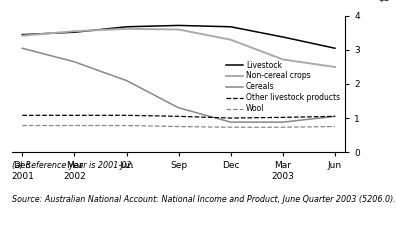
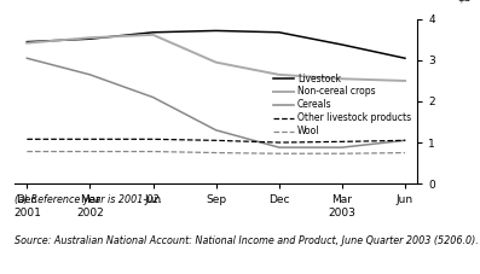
Non-cereal crops/Sep: 3.60 -> 2.95
Non-cereal crops/Dec: 3.30 -> 2.65
Non-cereal crops/Mar 2003: 2.72 -> 2.55
